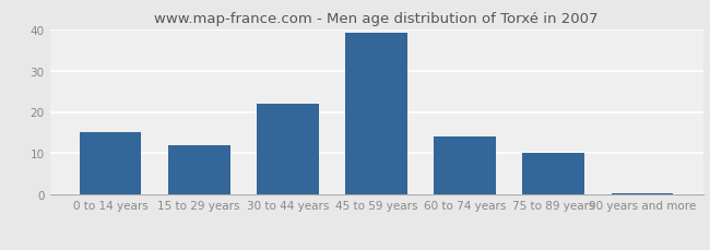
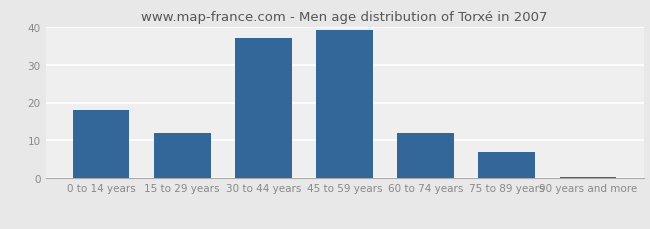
0 to 14 years: 15.0 -> 18.0
30 to 44 years: 22.0 -> 37.0
60 to 74 years: 14.0 -> 12.0
75 to 89 years: 10.0 -> 7.0
